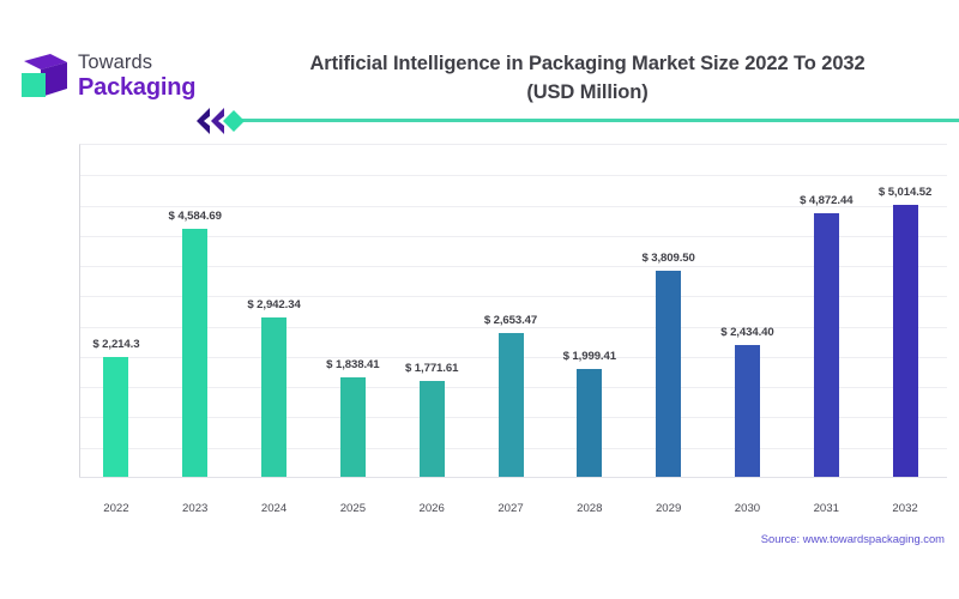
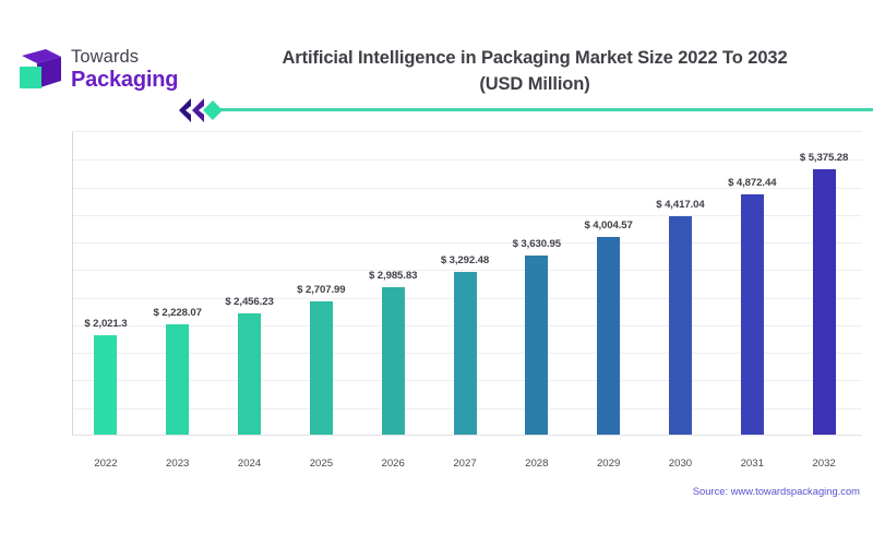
2022: 2,214.3 -> 2,021.3
2023: 4,584.69 -> 2,228.07
2024: 2,942.34 -> 2,456.23
2025: 1,838.41 -> 2,707.99
2026: 1,771.61 -> 2,985.83
2027: 2,653.47 -> 3,292.48
2028: 1,999.41 -> 3,630.95
2029: 3,809.50 -> 4,004.57
2030: 2,434.40 -> 4,417.04
2032: 5,014.52 -> 5,375.28
